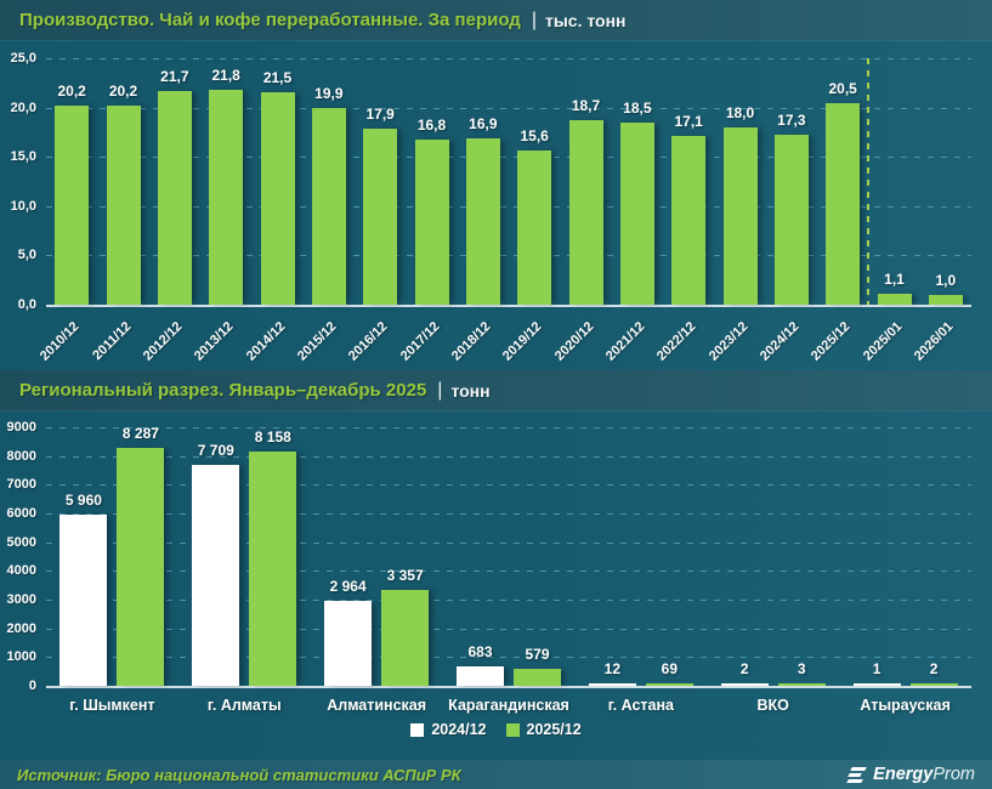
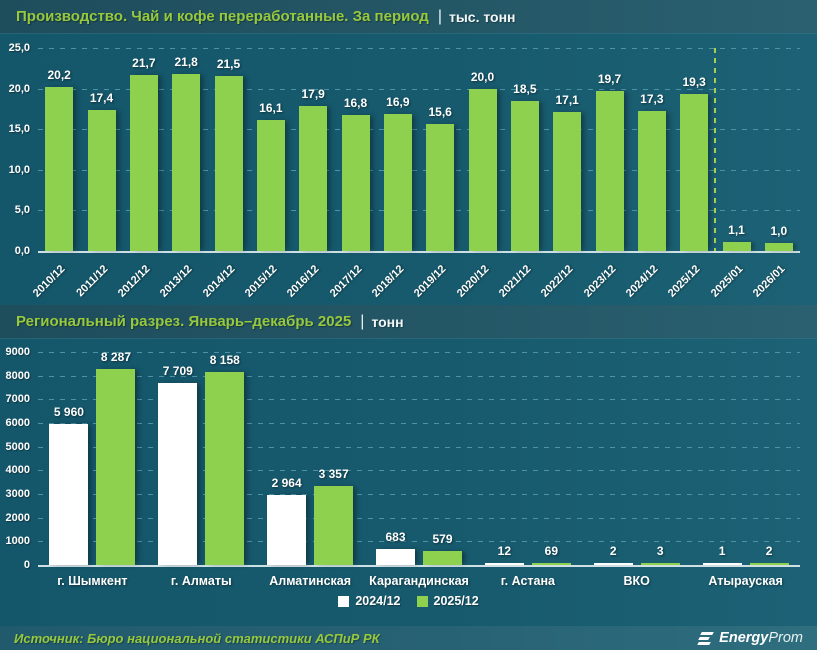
Производство. Чай и кофе переработанные. За период/2011/12: 20,2 -> 17,4
Производство. Чай и кофе переработанные. За период/2015/12: 19,9 -> 16,1
Производство. Чай и кофе переработанные. За период/2020/12: 18,7 -> 20,0
Производство. Чай и кофе переработанные. За период/2023/12: 18,0 -> 19,7
Производство. Чай и кофе переработанные. За период/2025/12: 20,5 -> 19,3
